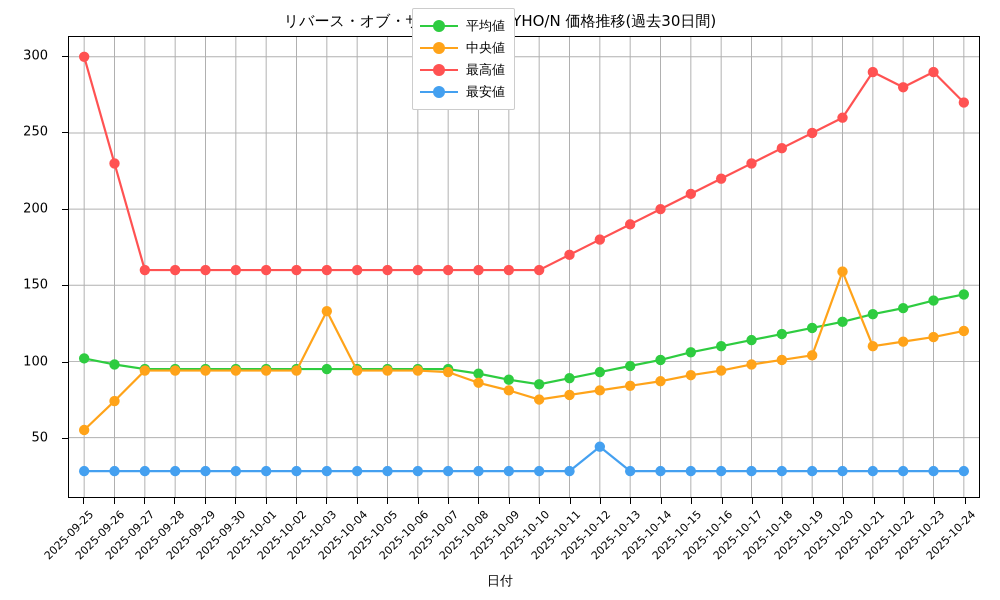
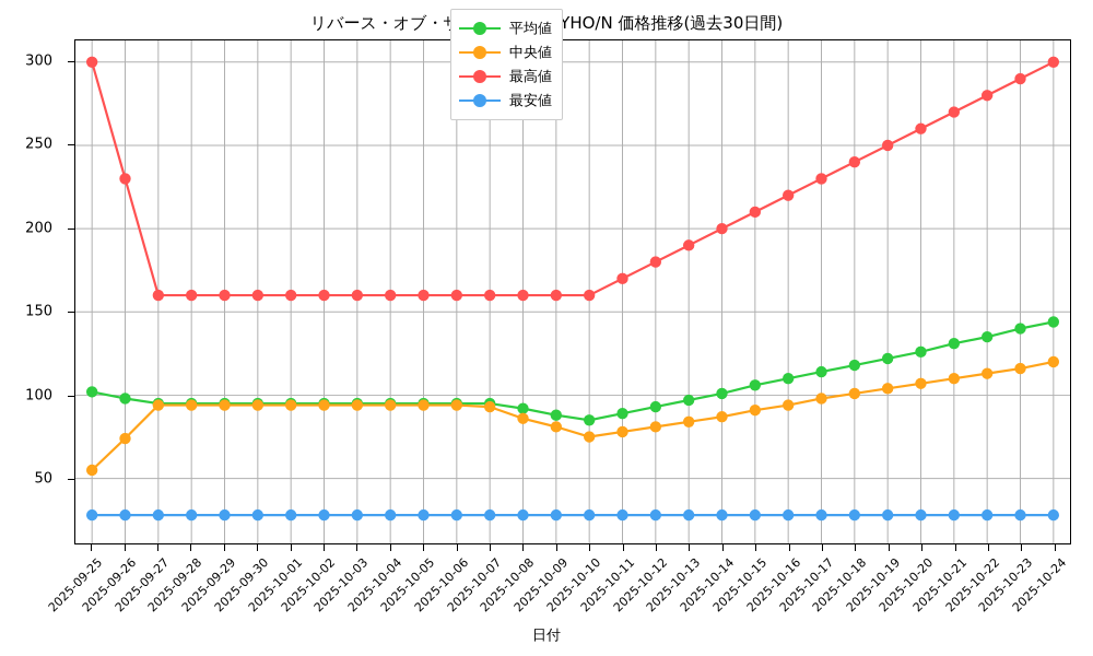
中央値/2025-10-03: 133 -> 94
最安値/2025-10-12: 44 -> 28
中央値/2025-10-20: 159 -> 107
最高値/2025-10-21: 290 -> 270
最高値/2025-10-24: 270 -> 300
